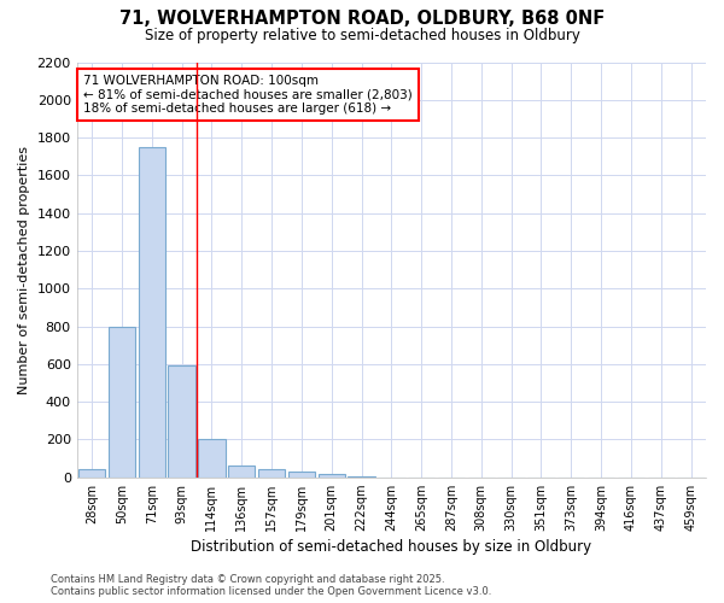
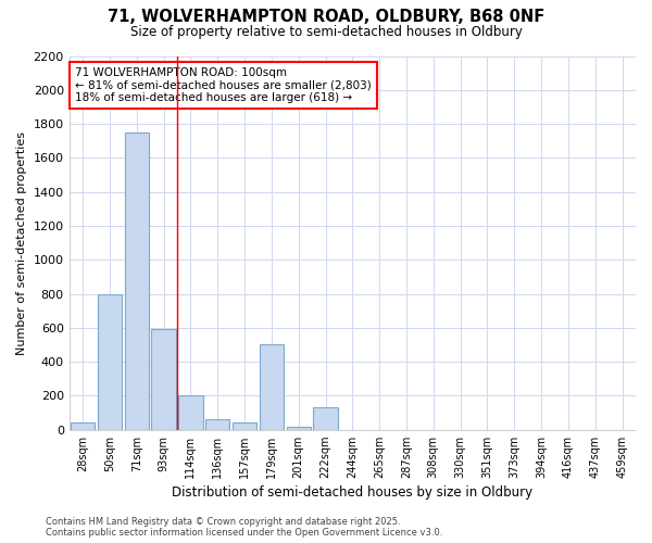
179sqm: 30 -> 500
222sqm: 0 -> 130
